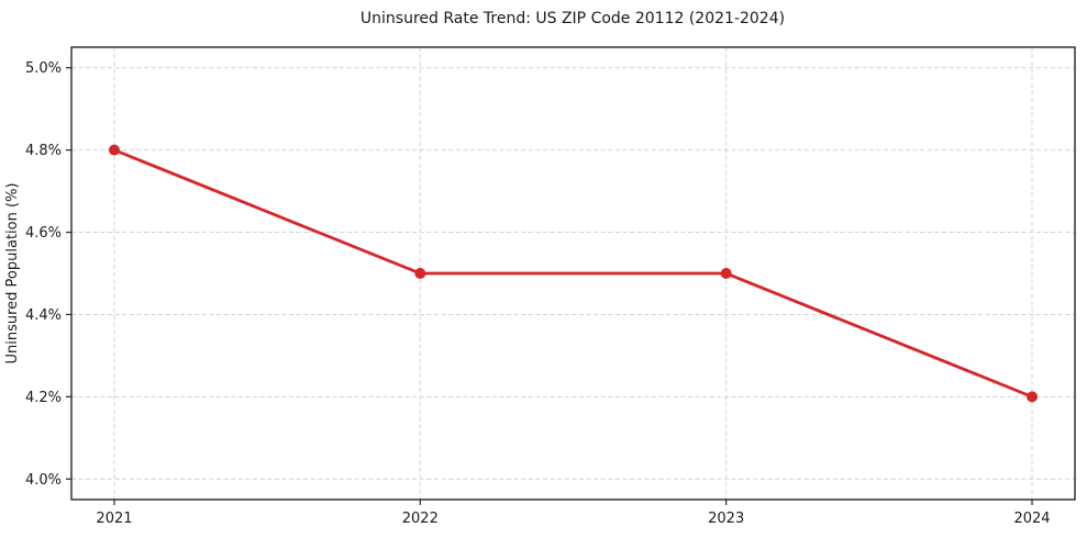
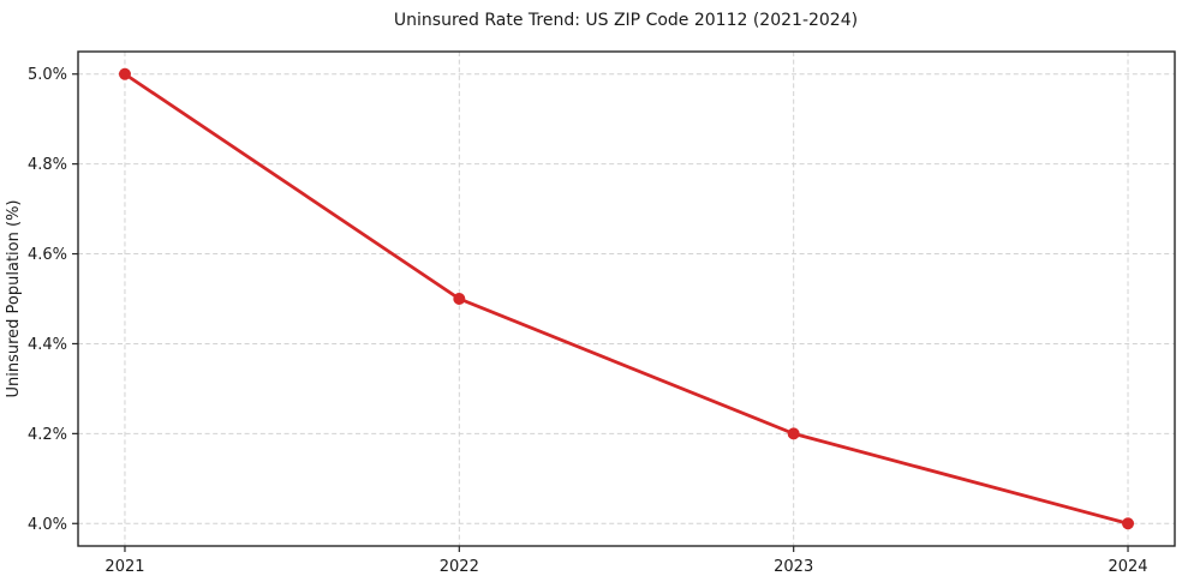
2021: 4.8% -> 5.0%
2023: 4.5% -> 4.2%
2024: 4.2% -> 4.0%
